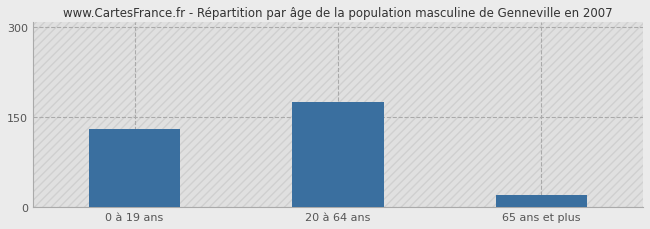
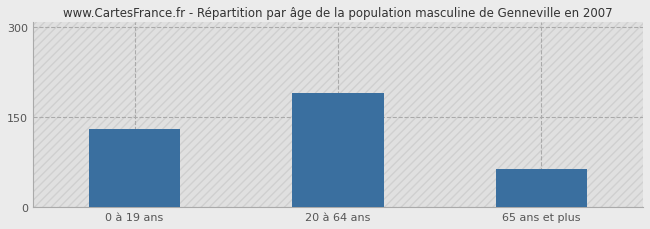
20 à 64 ans: 175 -> 190
65 ans et plus: 20 -> 64
